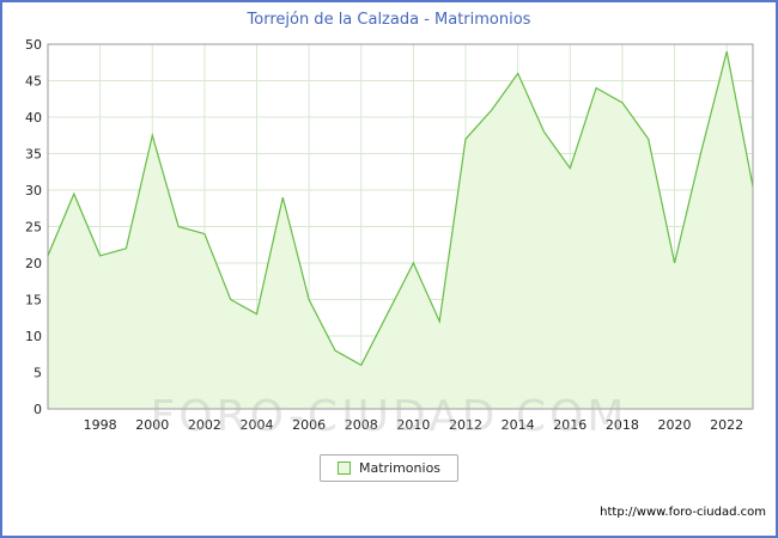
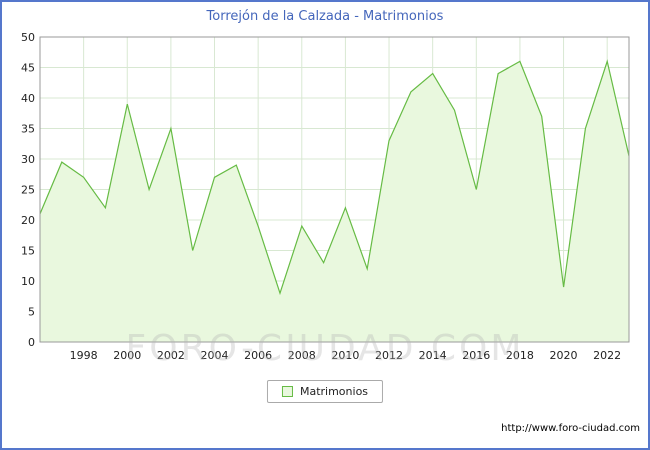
1998: 21 -> 27
2000: 38 -> 39
2002: 24 -> 35
2004: 13 -> 27
2006: 15 -> 19
2008: 6 -> 19
2010: 20 -> 22
2012: 37 -> 33
2014: 46 -> 44
2016: 33 -> 25
2018: 42 -> 46
2020: 20 -> 9
2022: 49 -> 46
